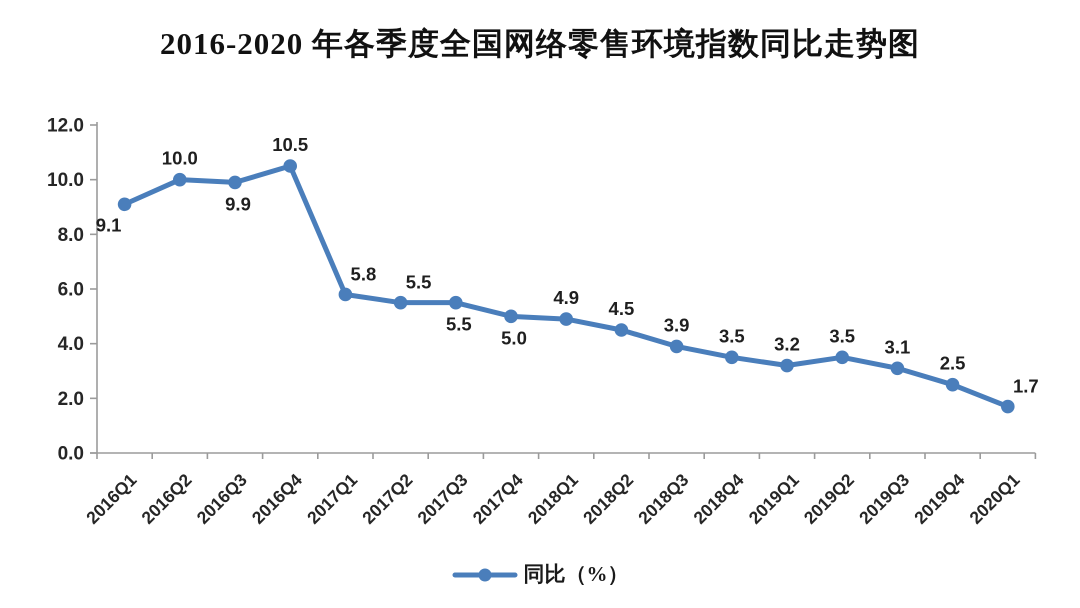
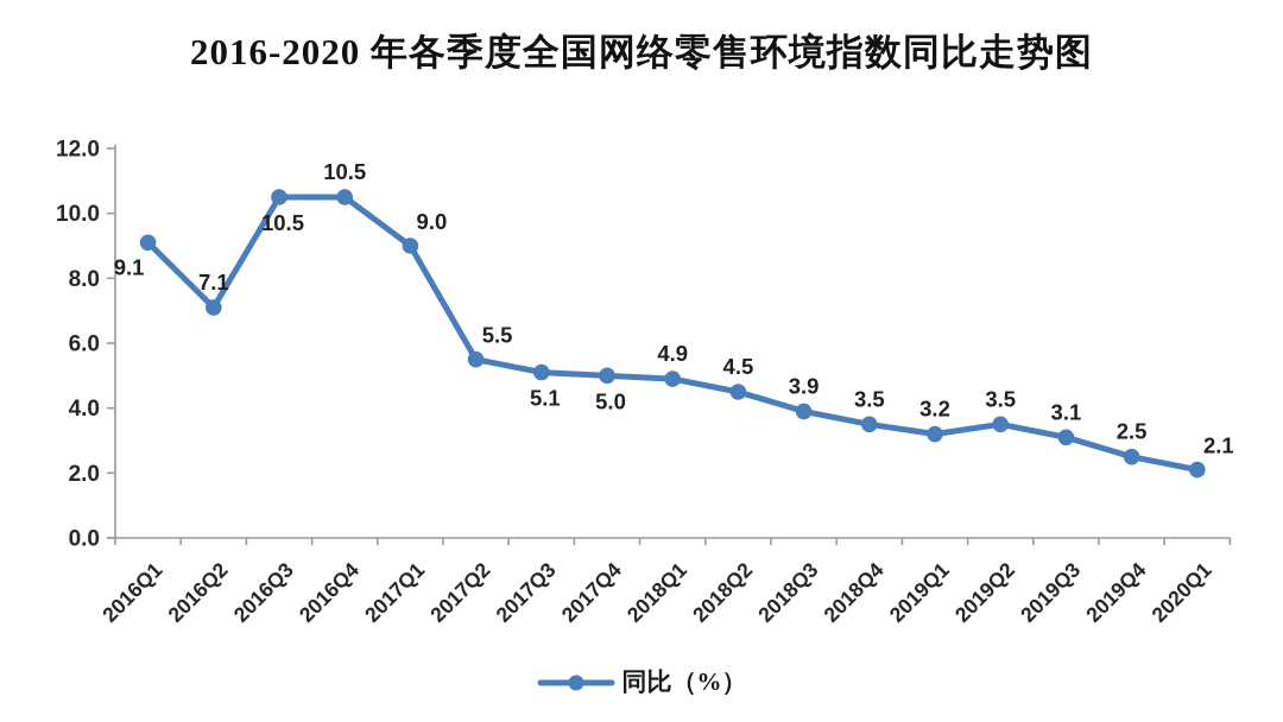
2016Q2: 10.0 -> 7.1
2016Q3: 9.9 -> 10.5
2017Q1: 5.8 -> 9.0
2017Q3: 5.5 -> 5.1
2020Q1: 1.7 -> 2.1
